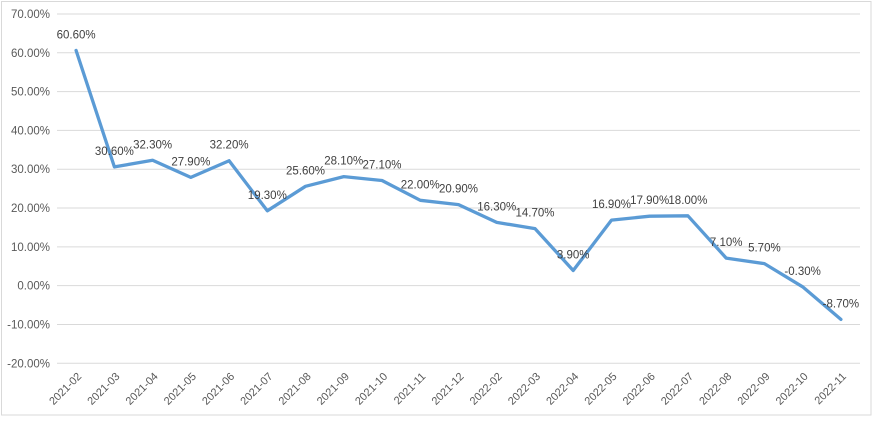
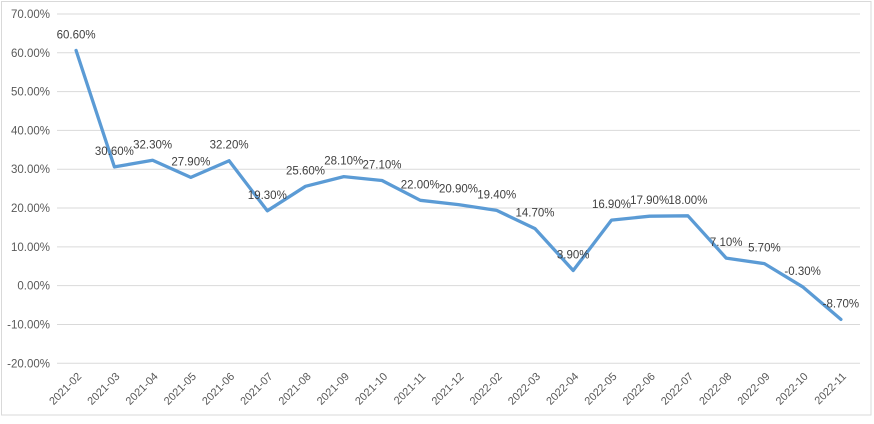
2022-02: 16.30% -> 19.40%
